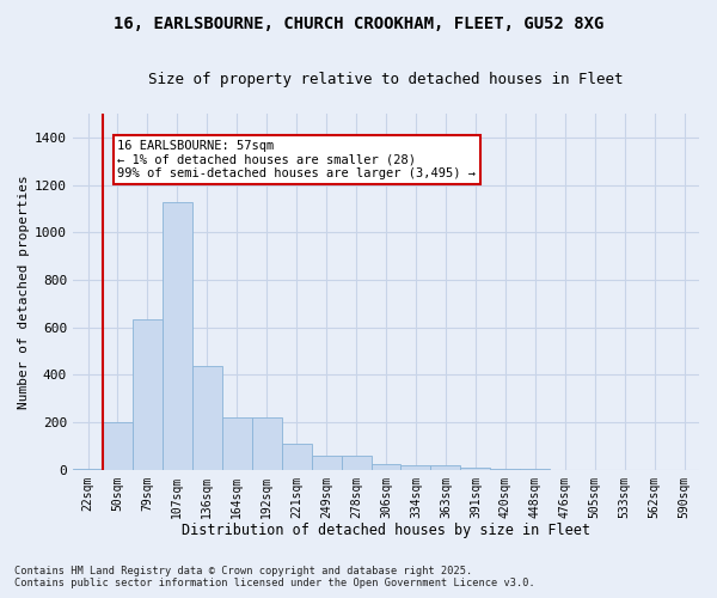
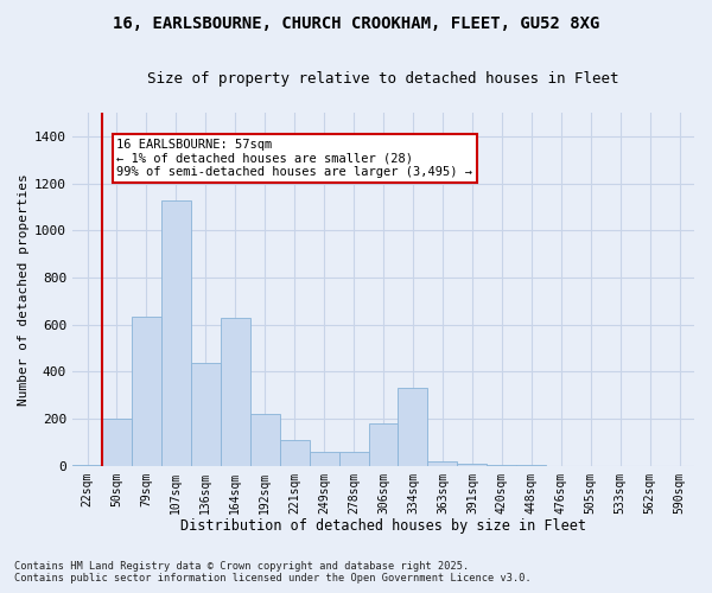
164sqm: 220 -> 630
306sqm: 20 -> 180
334sqm: 20 -> 330
